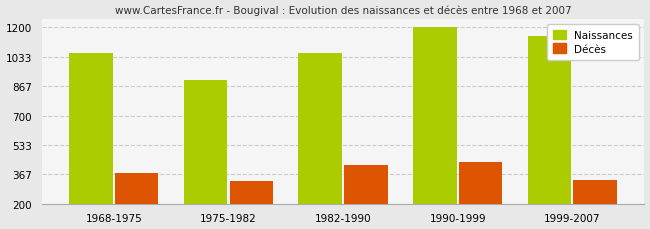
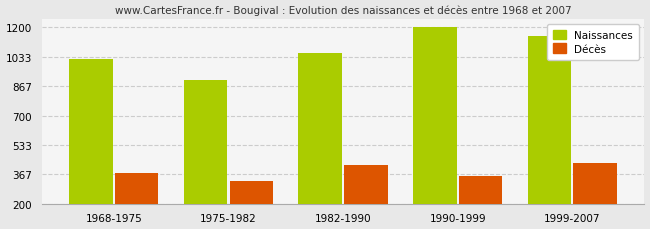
Naissances/1968-1975: 1050 -> 1020
Décès/1990-1999: 440 -> 360
Décès/1999-2007: 340 -> 430
